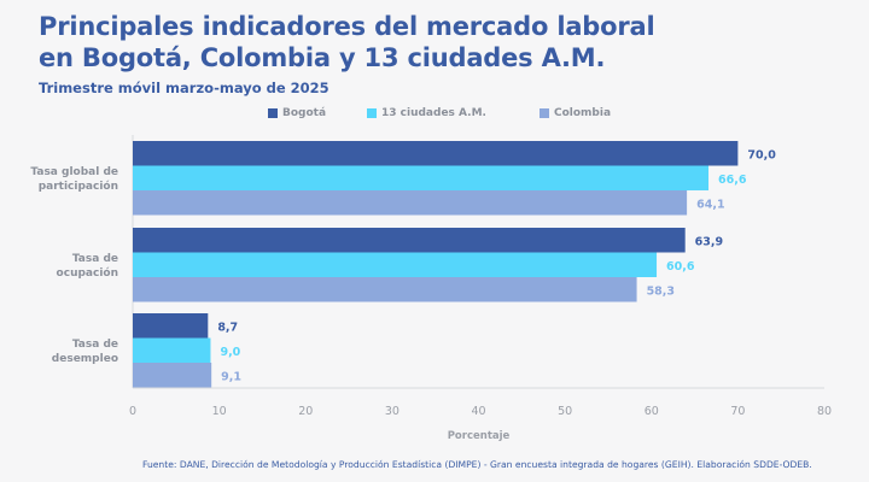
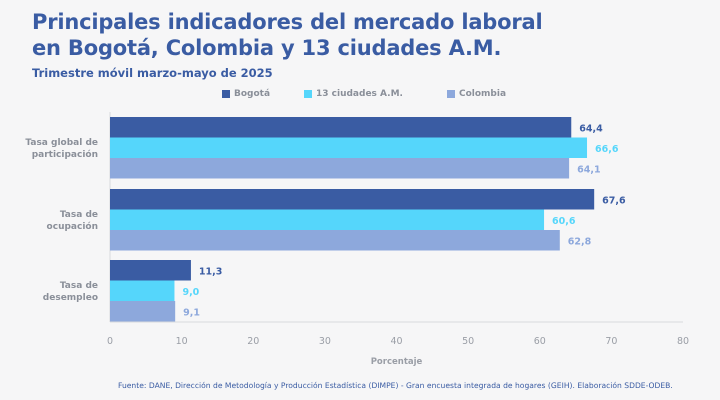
Bogotá/Tasa global de participación: 70,0 -> 64,4
Bogotá/Tasa de ocupación: 63,9 -> 67,6
Colombia/Tasa de ocupación: 58,3 -> 62,8
Bogotá/Tasa de desempleo: 8,7 -> 11,3
